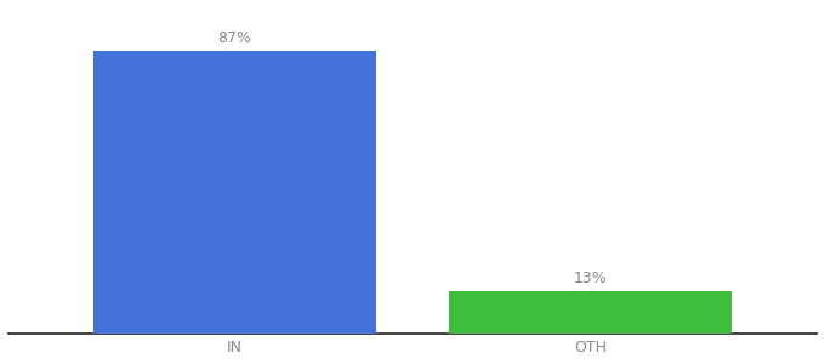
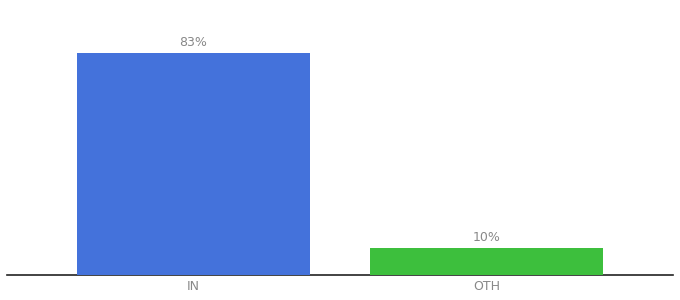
IN: 87% -> 83%
OTH: 13% -> 10%
